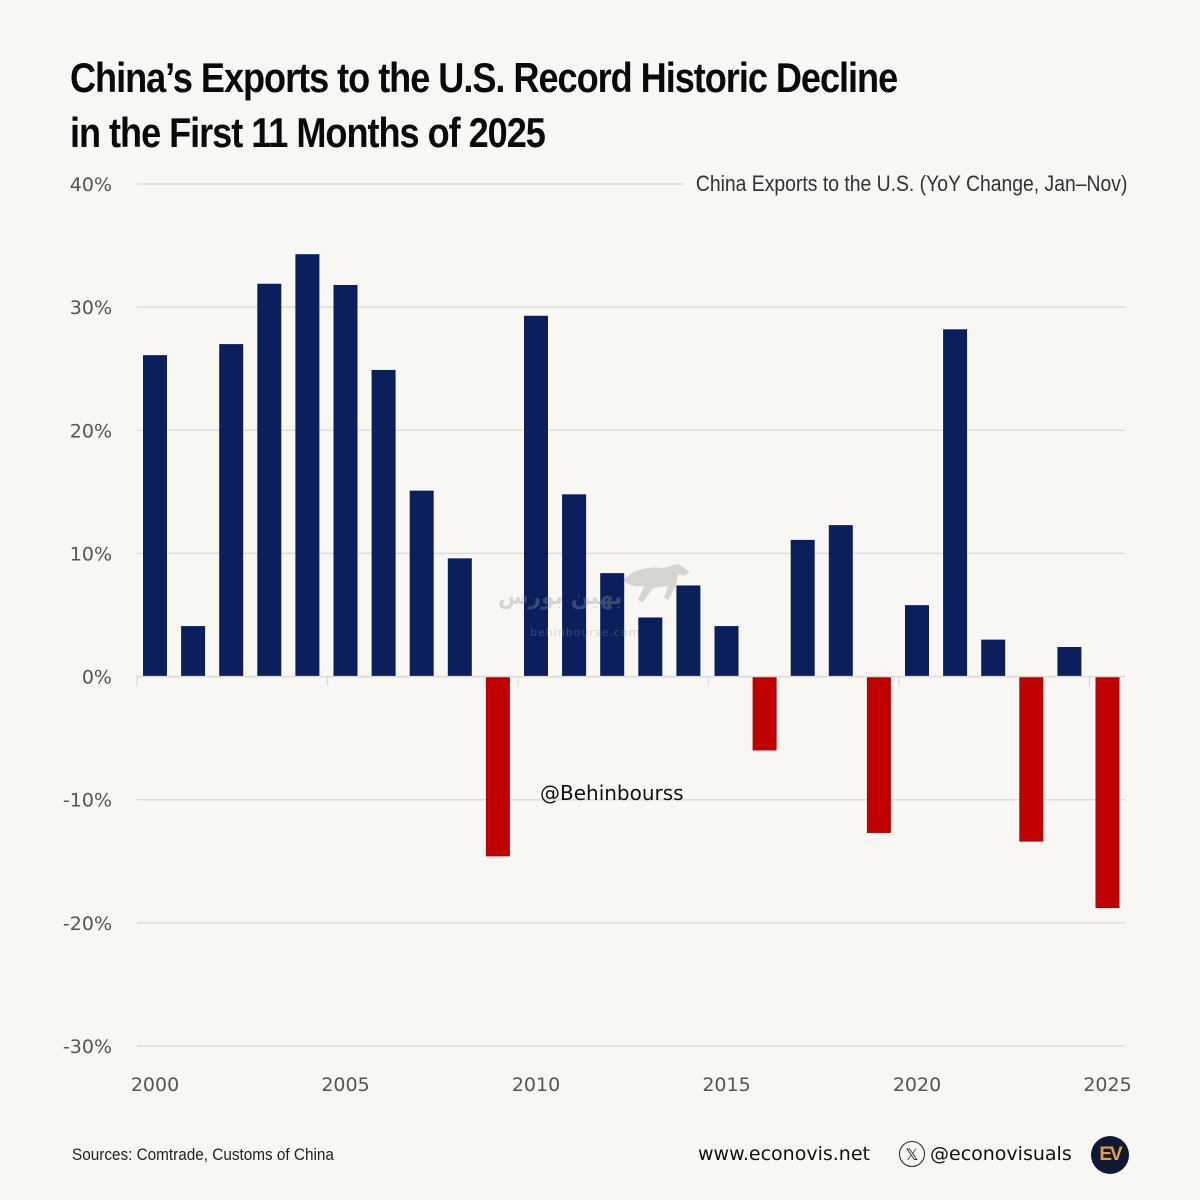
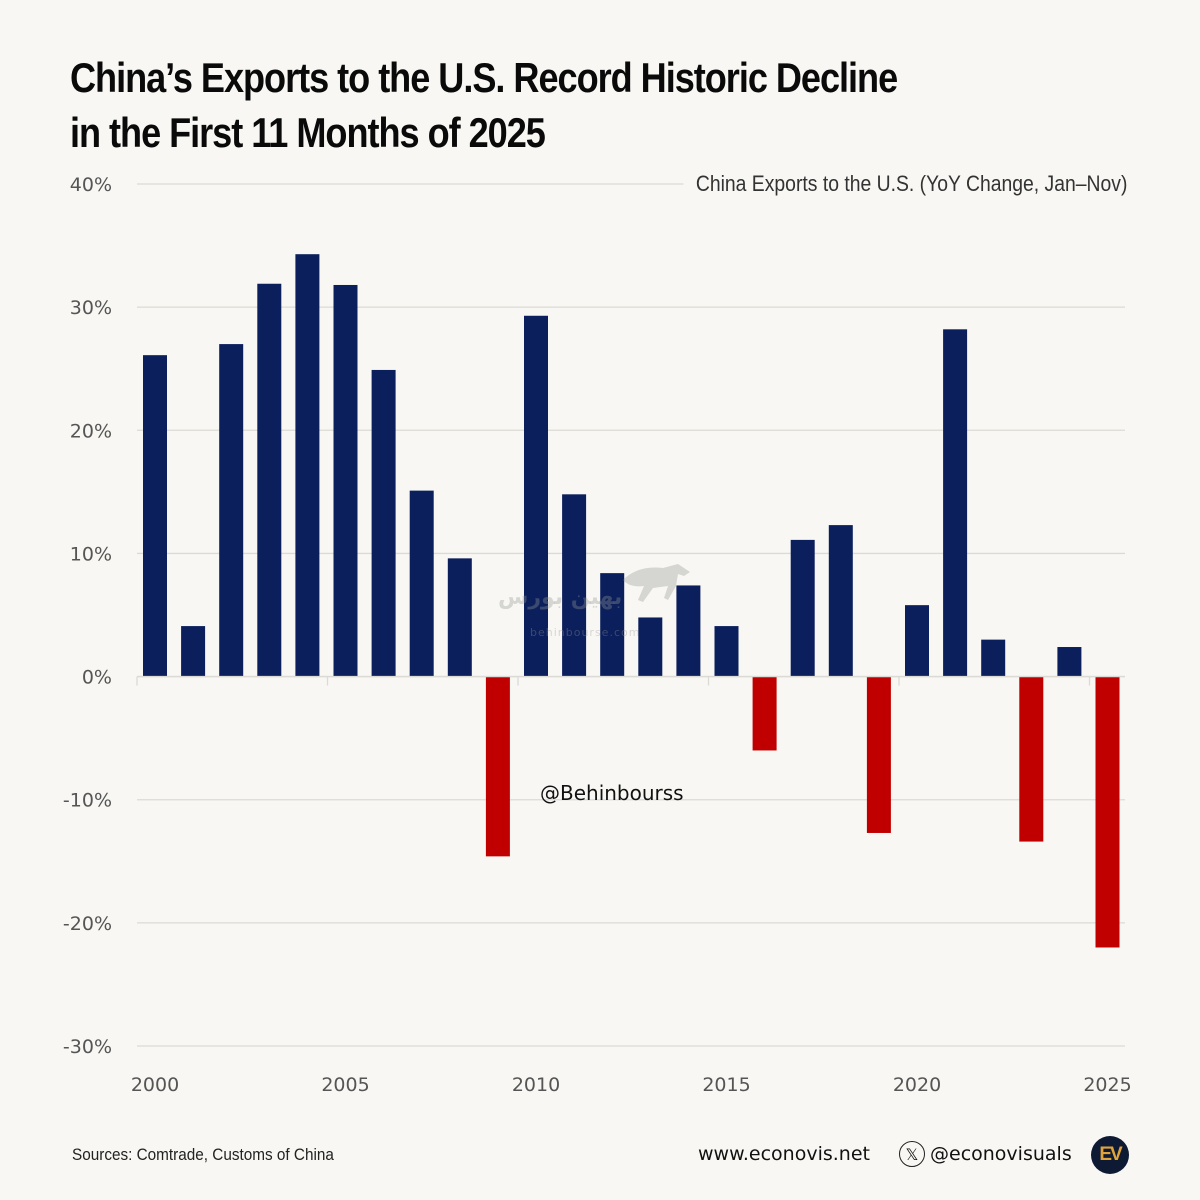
2025: -18.8% -> -22.0%
